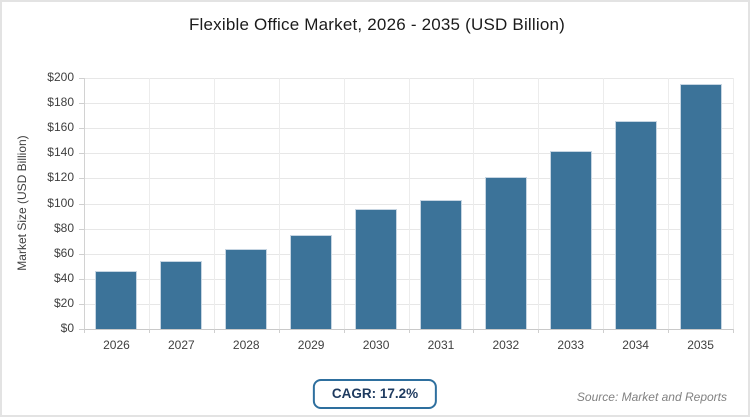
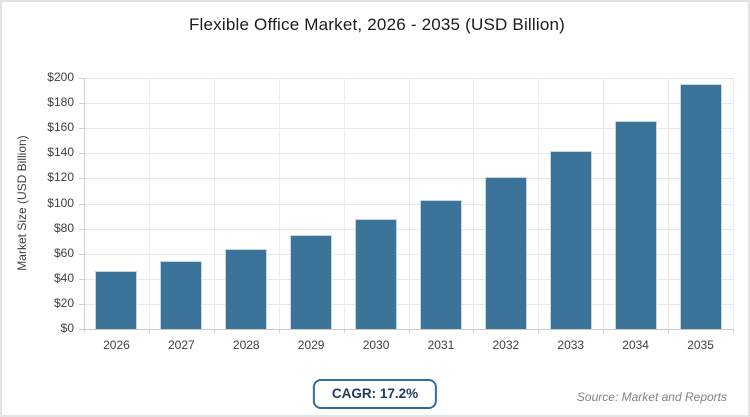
2030: $96 -> $88
